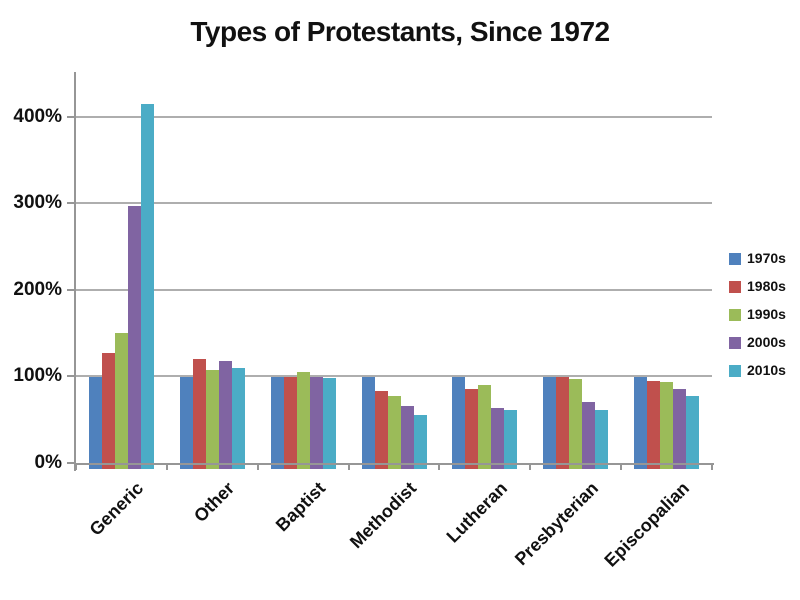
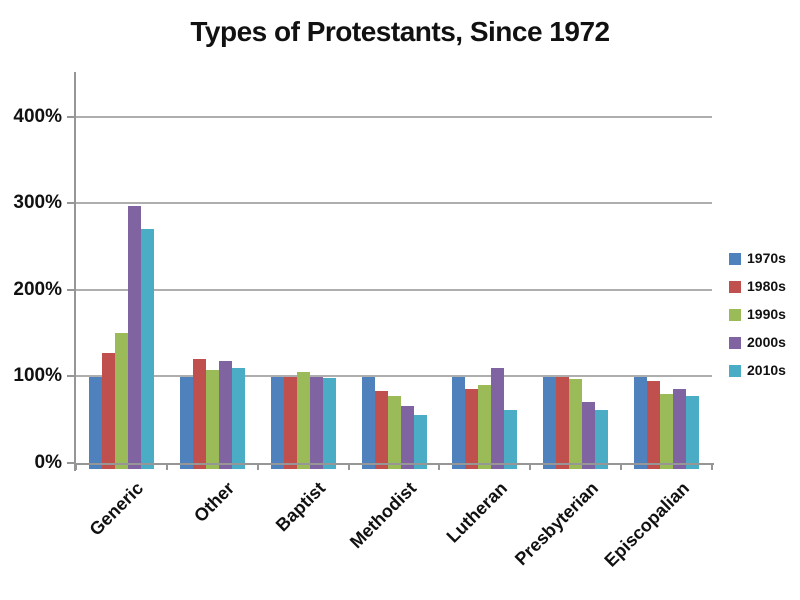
2010s/Generic: 420% -> 270%
2000s/Lutheran: 60% -> 110%
1990s/Episcopalian: 90% -> 80%
